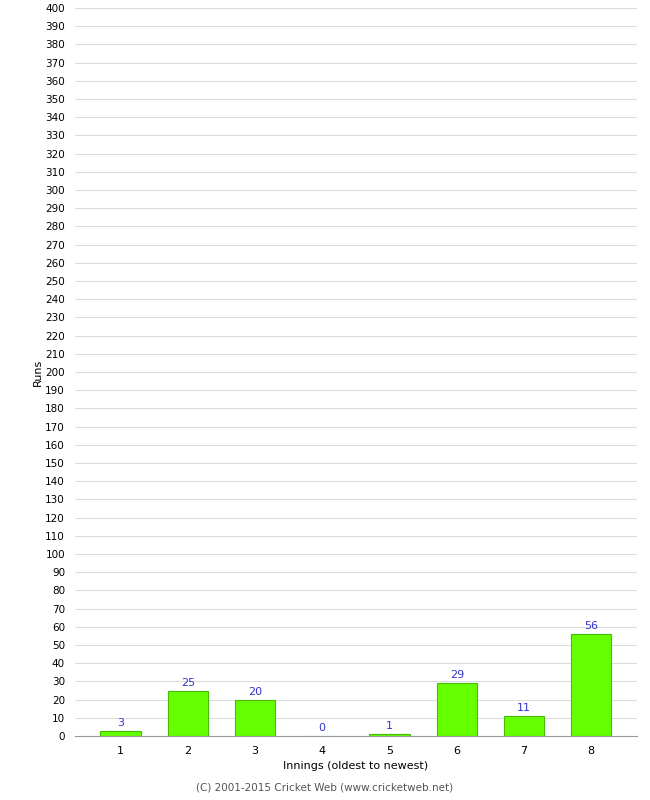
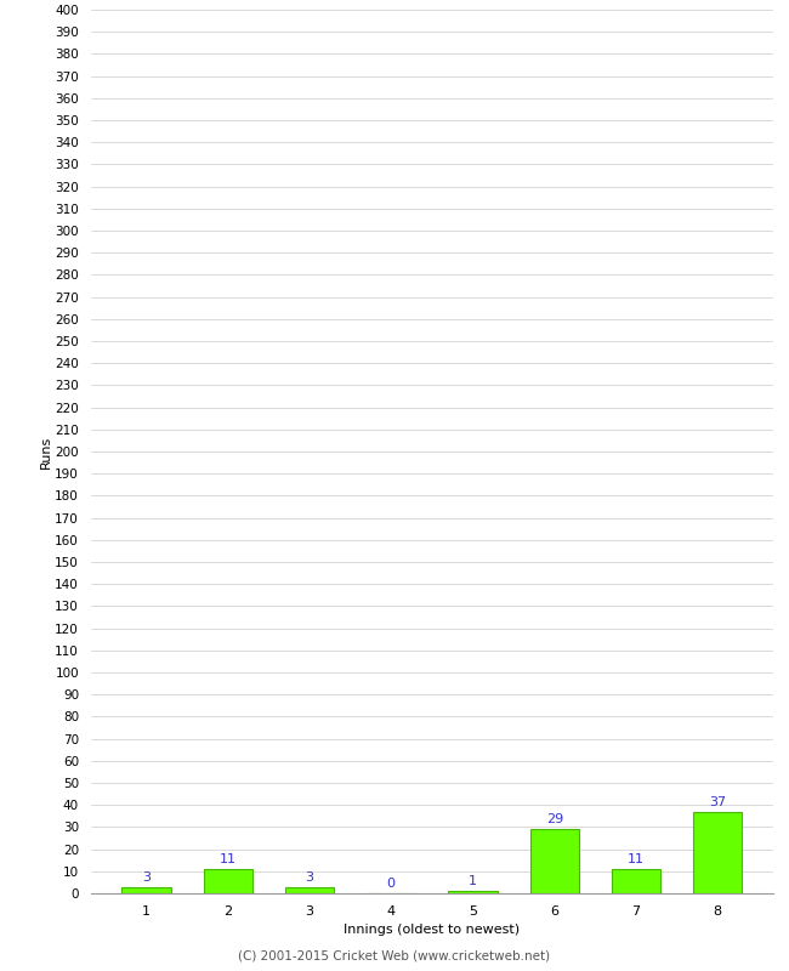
2: 25 -> 11
3: 20 -> 3
8: 56 -> 37
